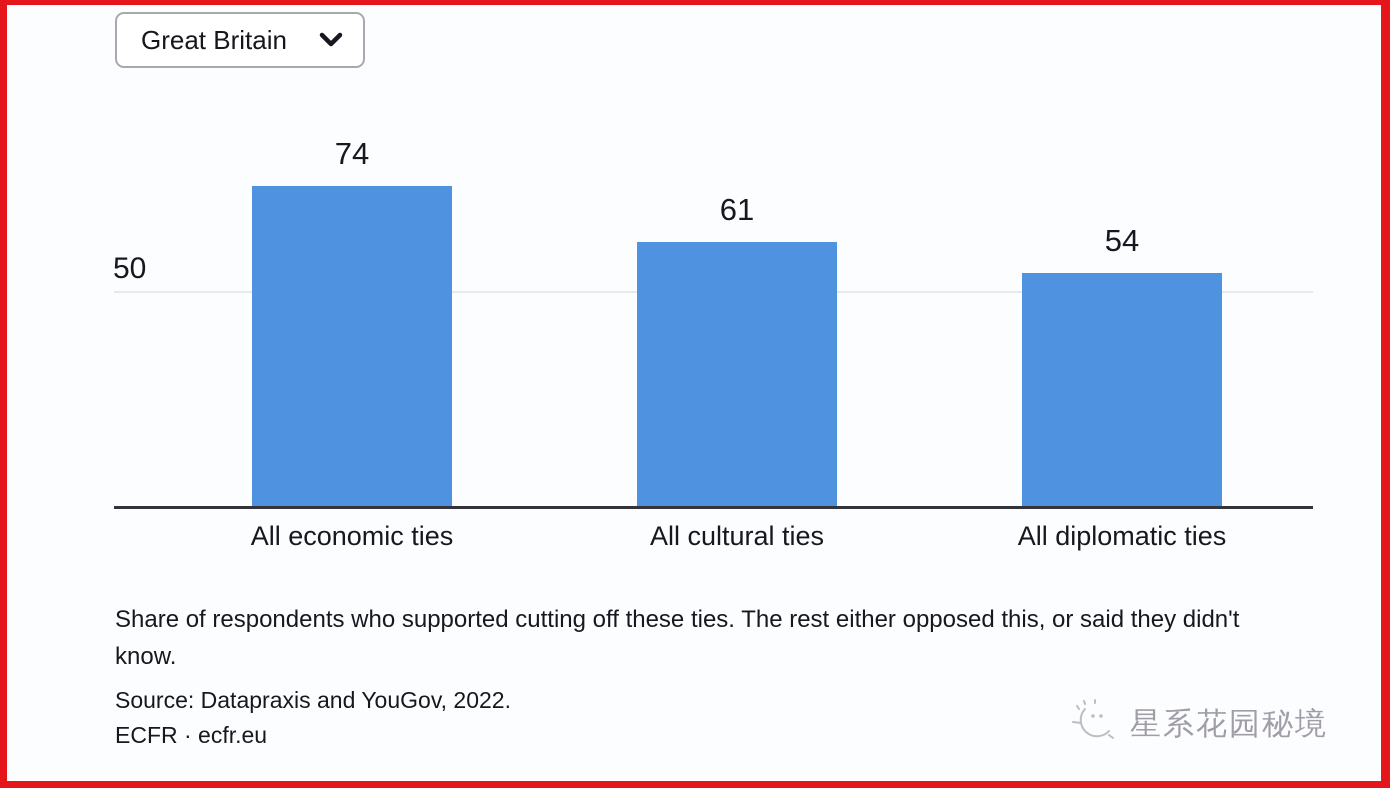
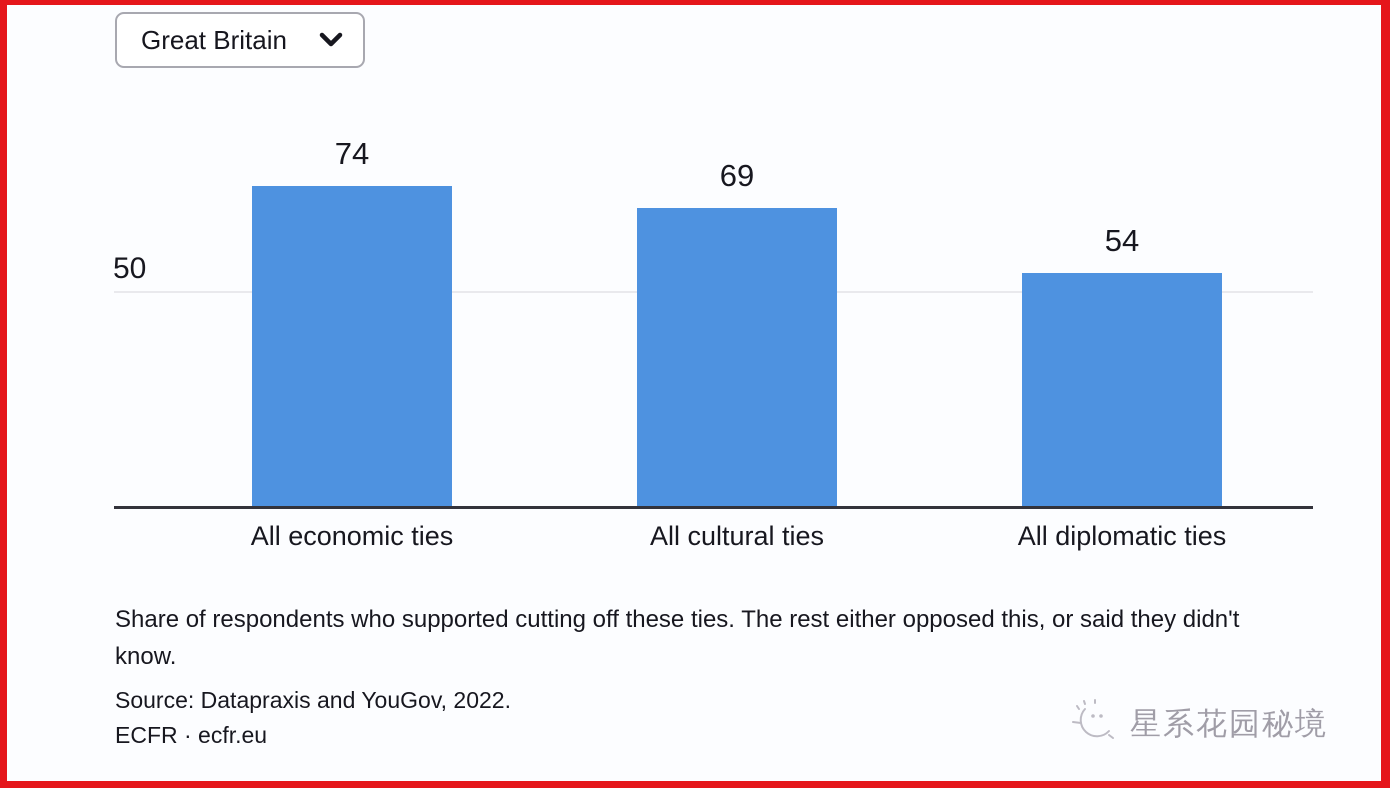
All cultural ties: 61 -> 69
